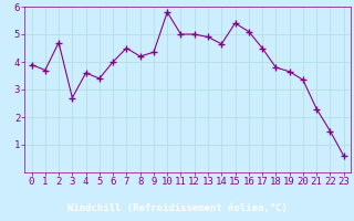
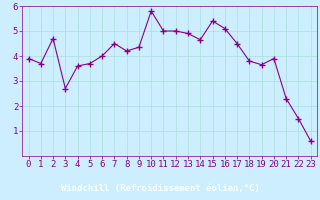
5: 3.40 -> 3.70
20: 3.35 -> 3.90
